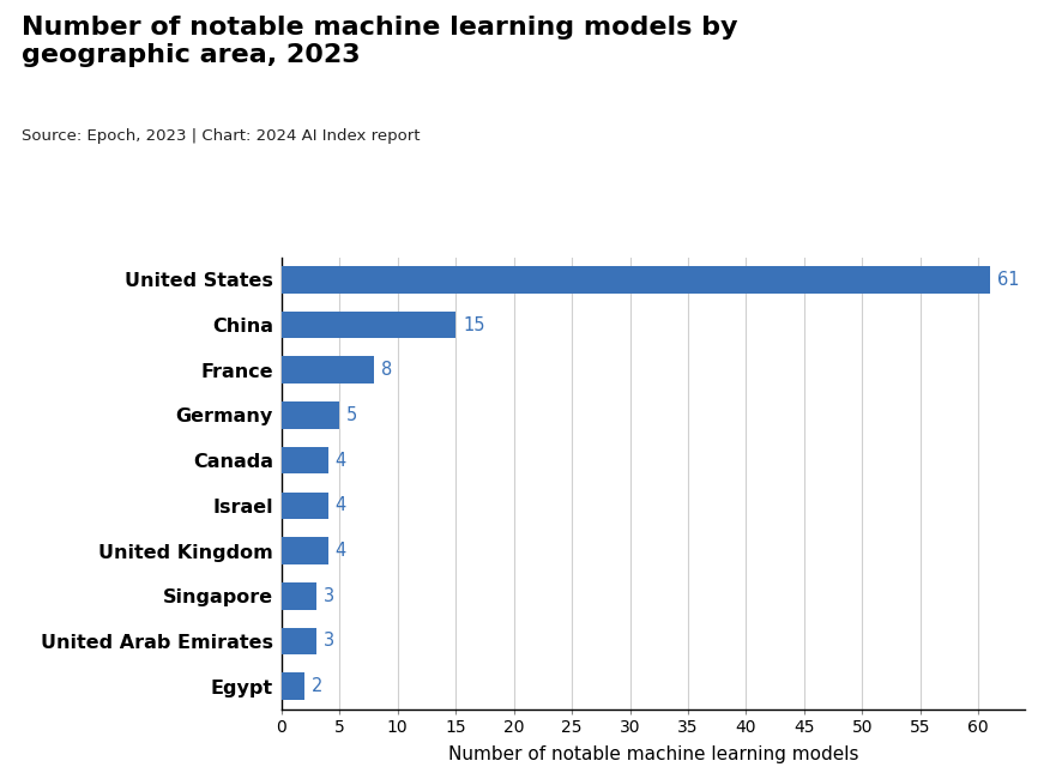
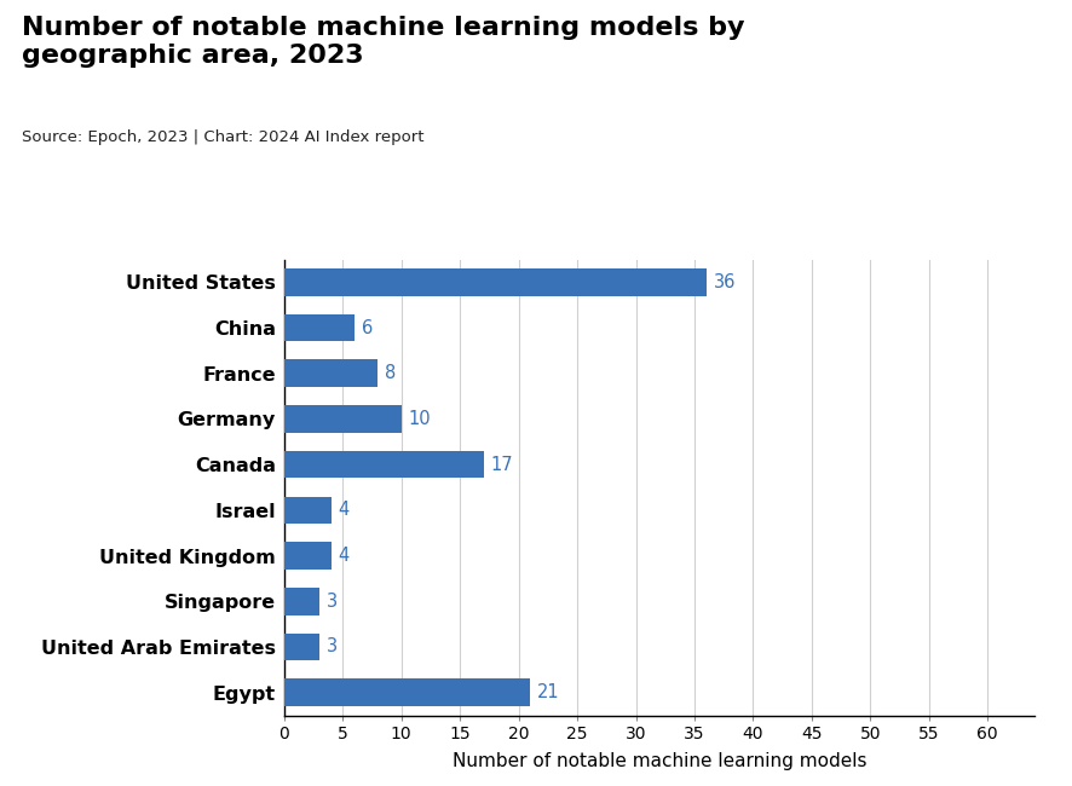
United States: 61 -> 36
China: 15 -> 6
Germany: 5 -> 10
Canada: 4 -> 17
Egypt: 2 -> 21
